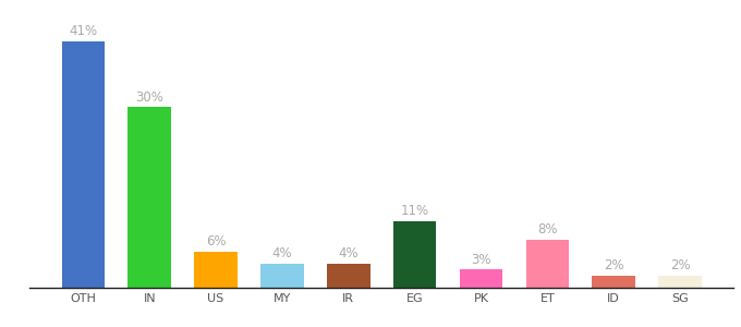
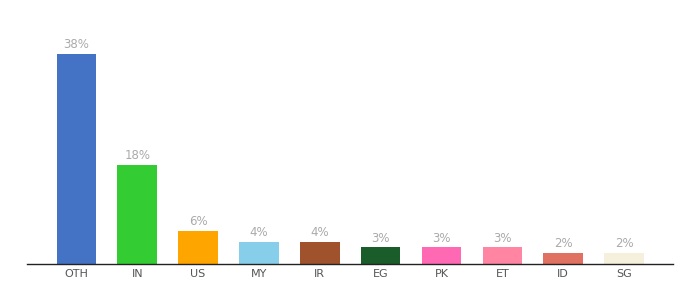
OTH: 41% -> 38%
IN: 30% -> 18%
EG: 11% -> 3%
ET: 8% -> 3%
